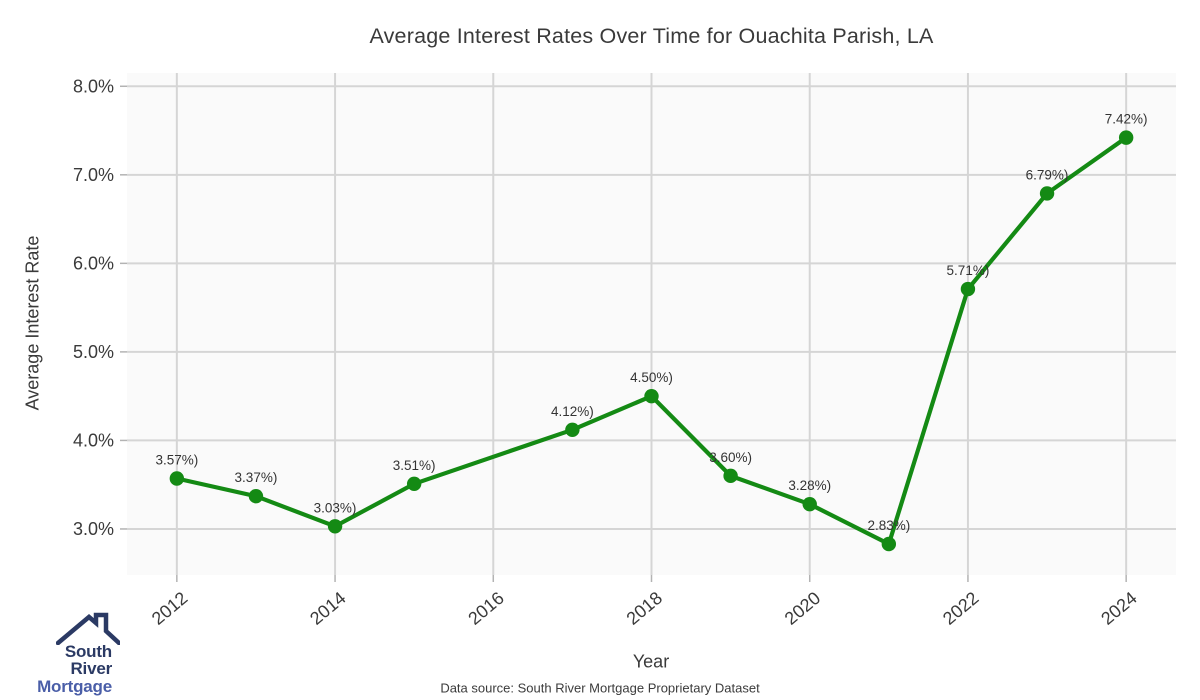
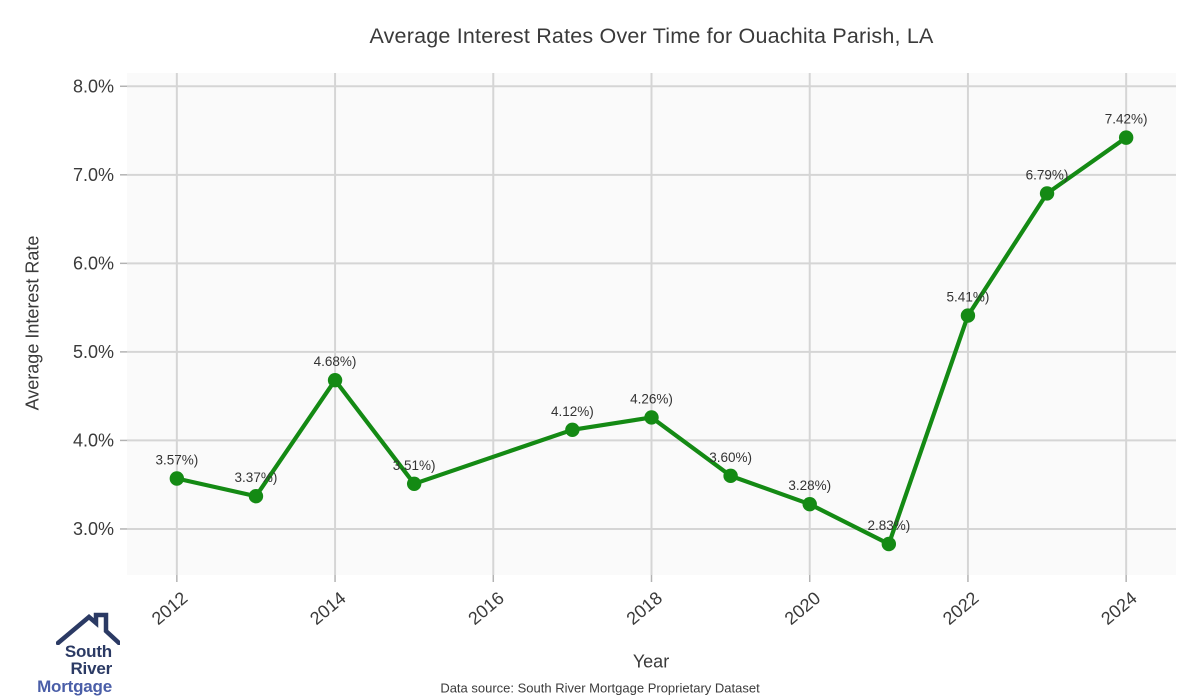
2014: 3.03% -> 4.68%
2018: 4.50% -> 4.26%
2022: 5.71% -> 5.41%
